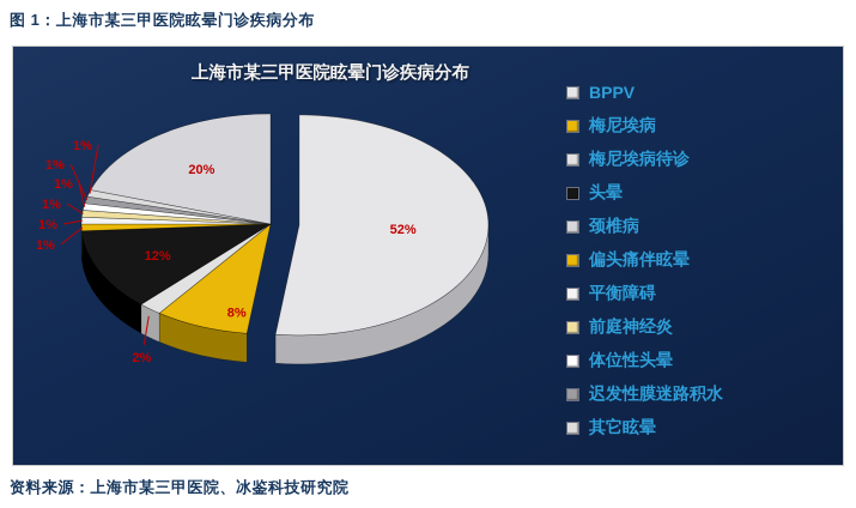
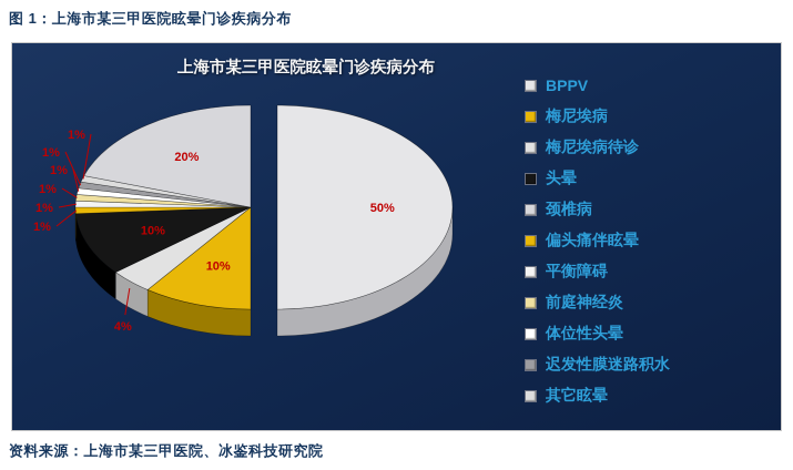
BPPV: 52% -> 50%
梅尼埃病: 8% -> 10%
梅尼埃病待诊: 2% -> 4%
头晕: 12% -> 10%
